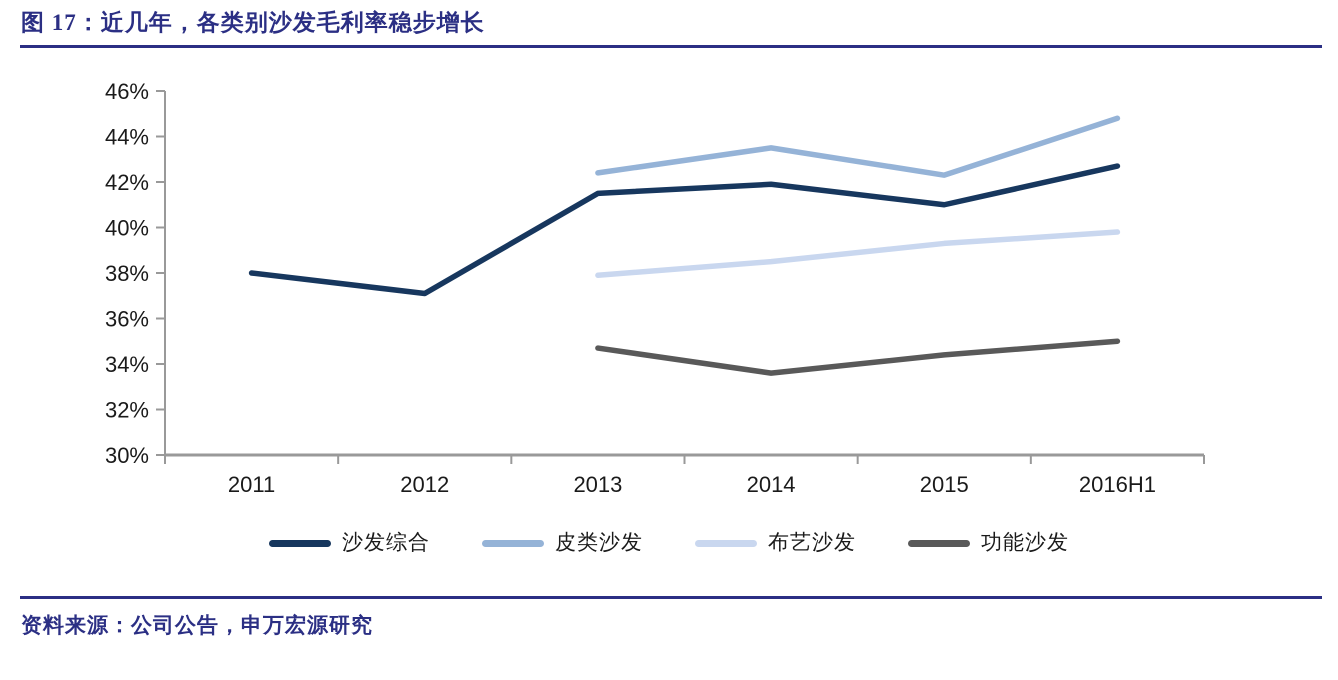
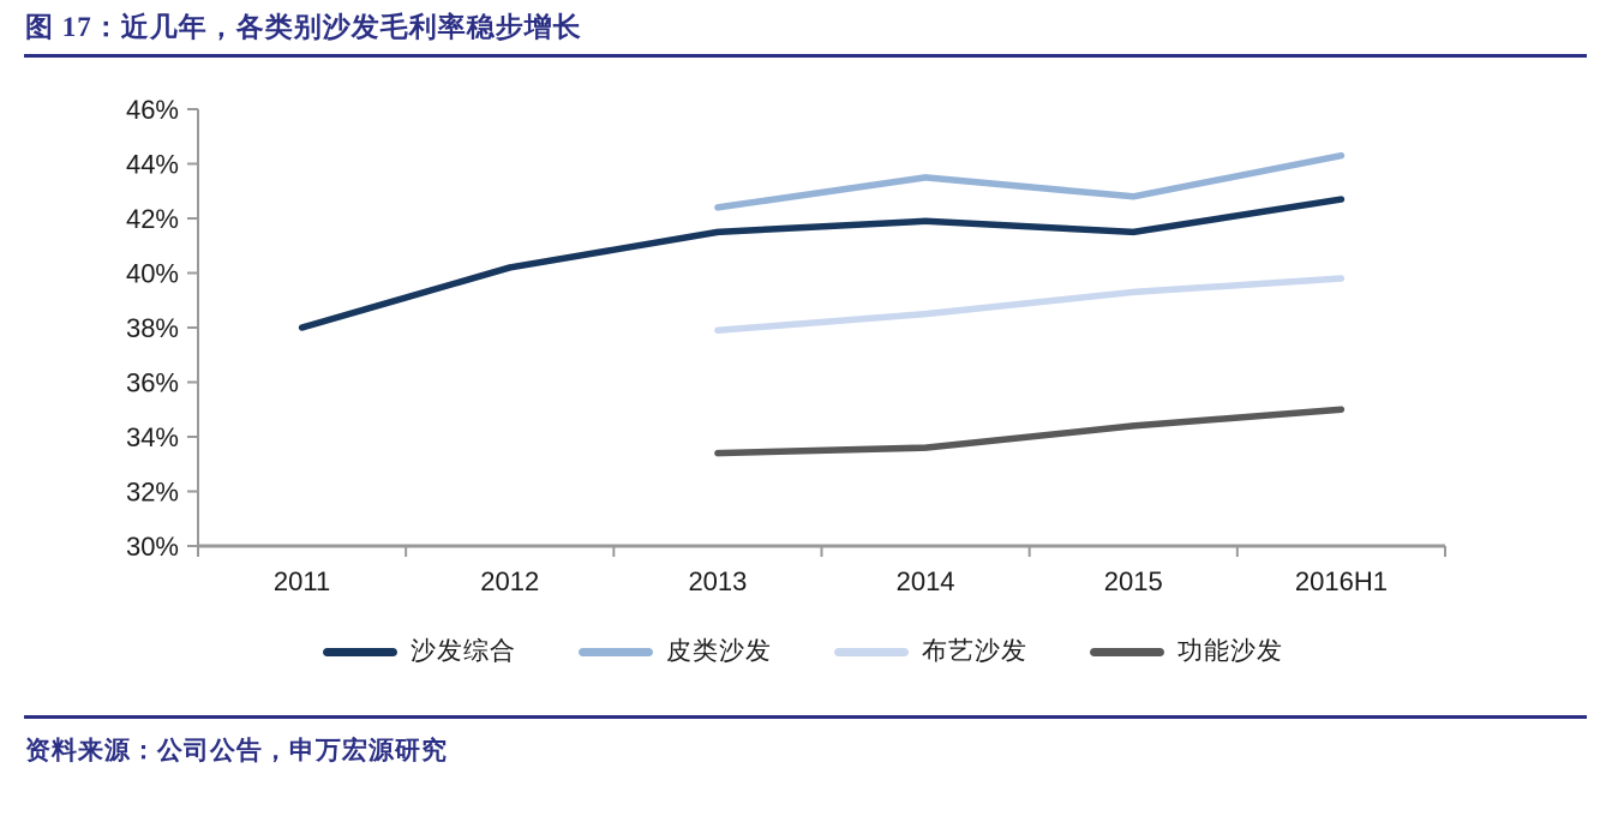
沙发综合/2012: 37.1% -> 40.2%
功能沙发/2013: 34.7% -> 33.4%
沙发综合/2015: 41.0% -> 41.5%
皮类沙发/2015: 42.3% -> 42.8%
皮类沙发/2016H1: 44.8% -> 44.3%
